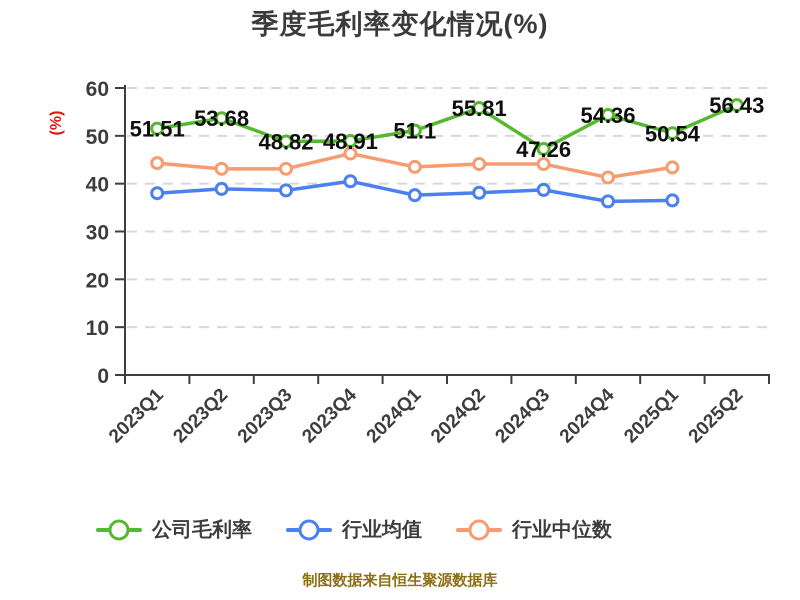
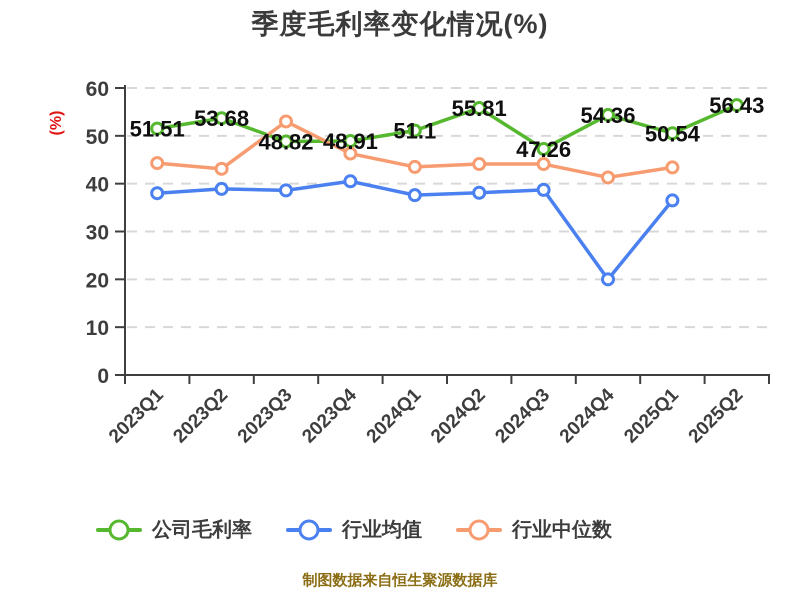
行业中位数/2023Q3: 43 -> 53
行业均值/2024Q4: 36 -> 20
